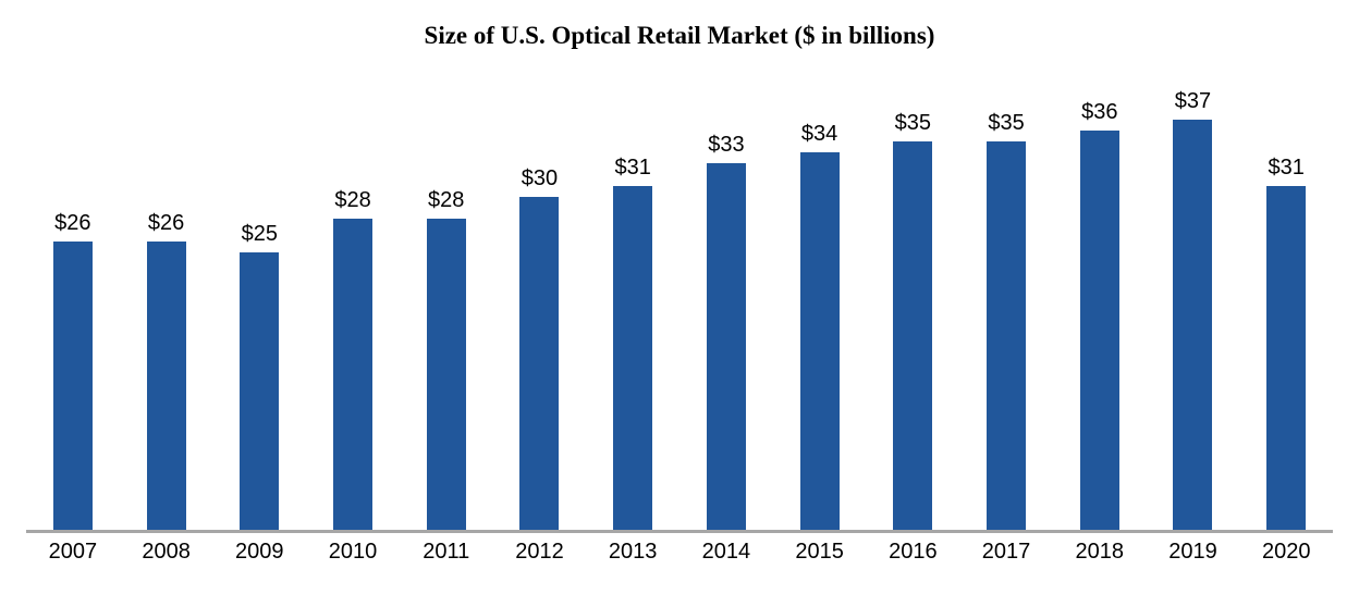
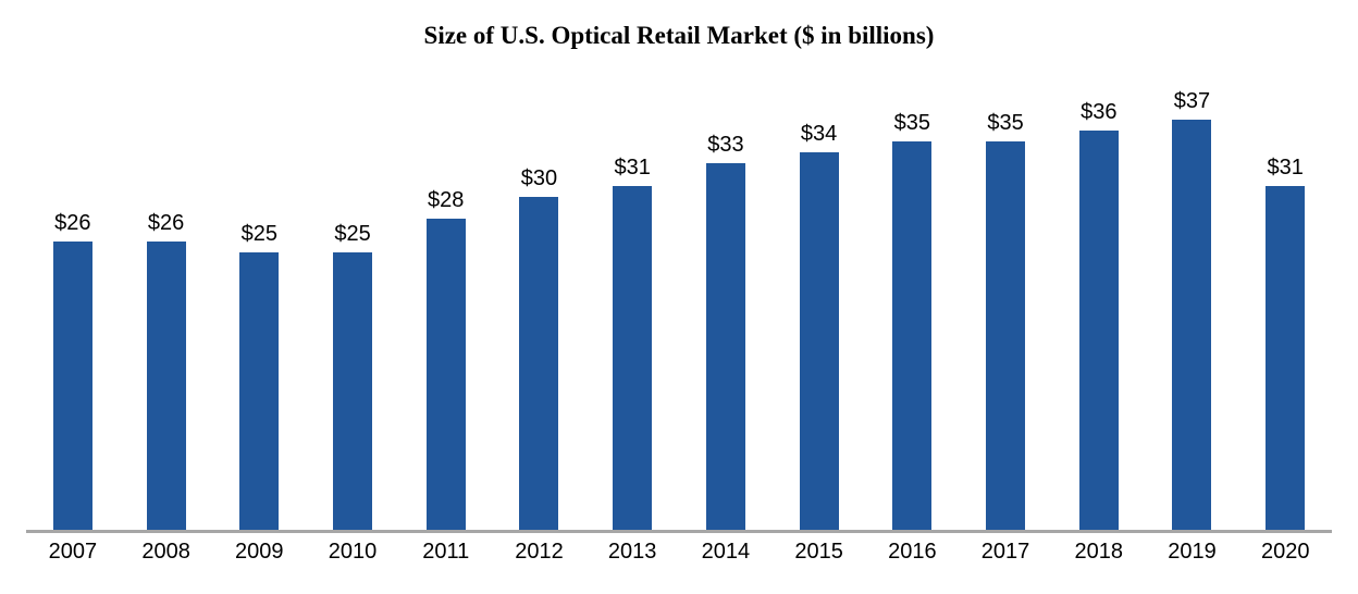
2010: $28 -> $25
